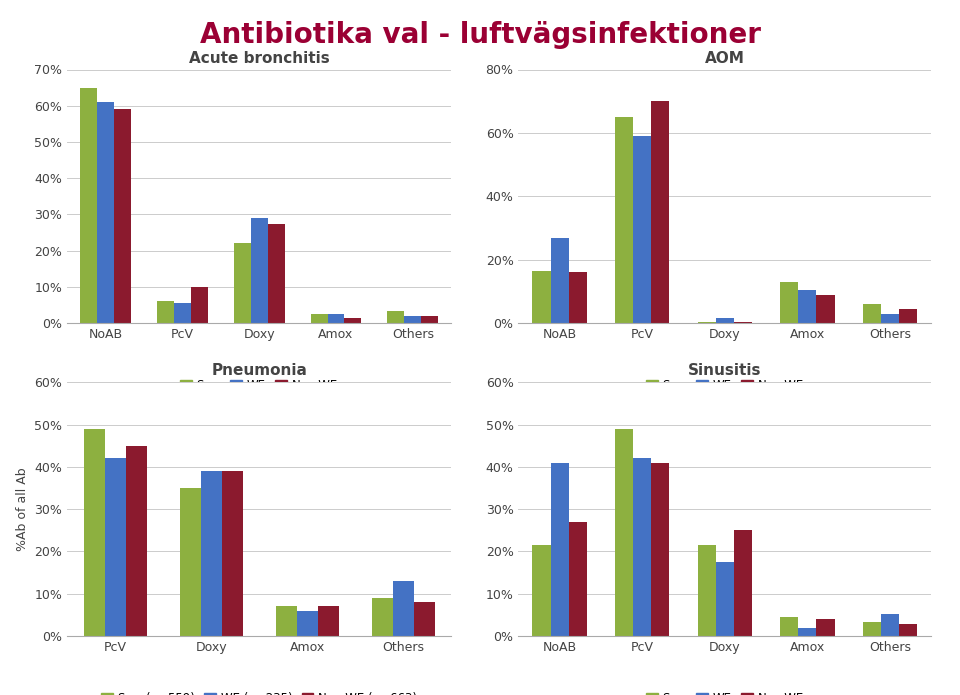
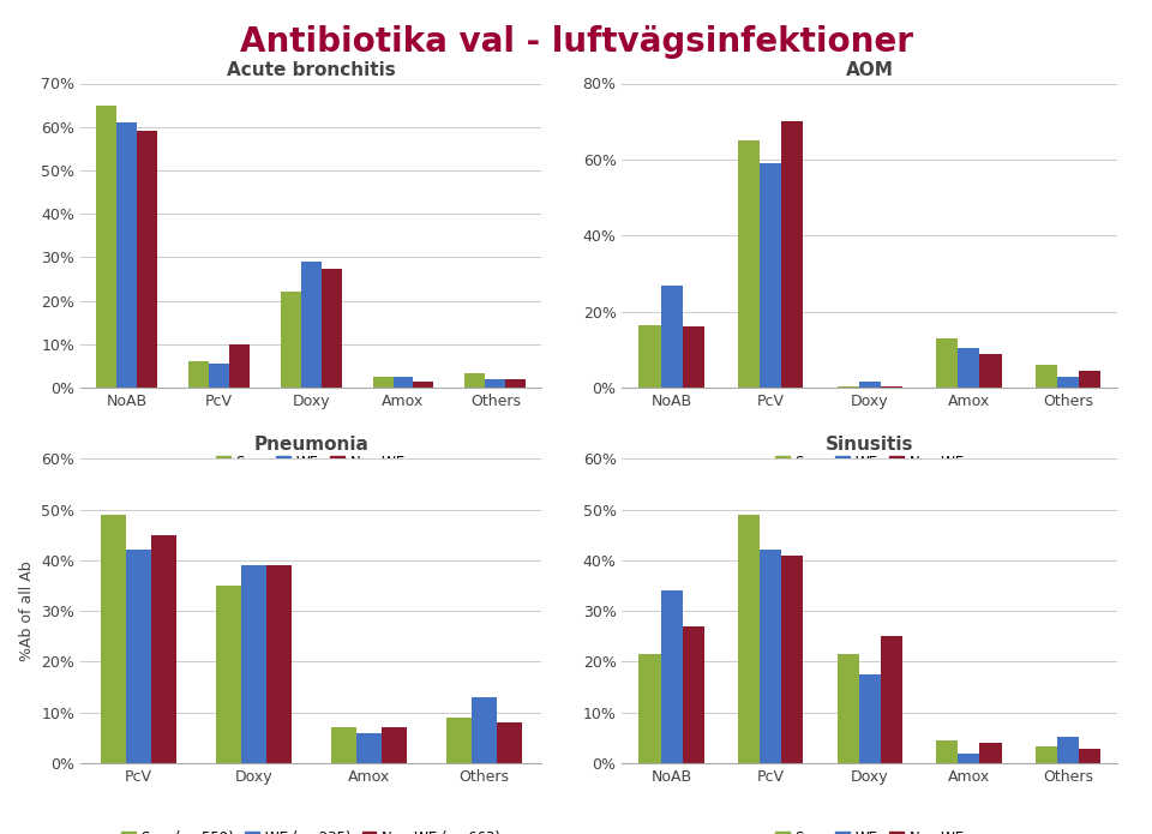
Sinusitis/WE/NoAB: 41.0% -> 34.0%
